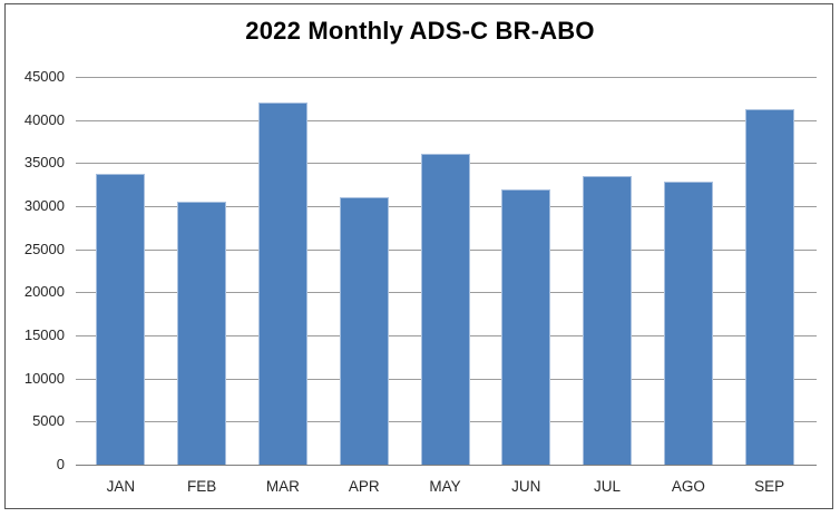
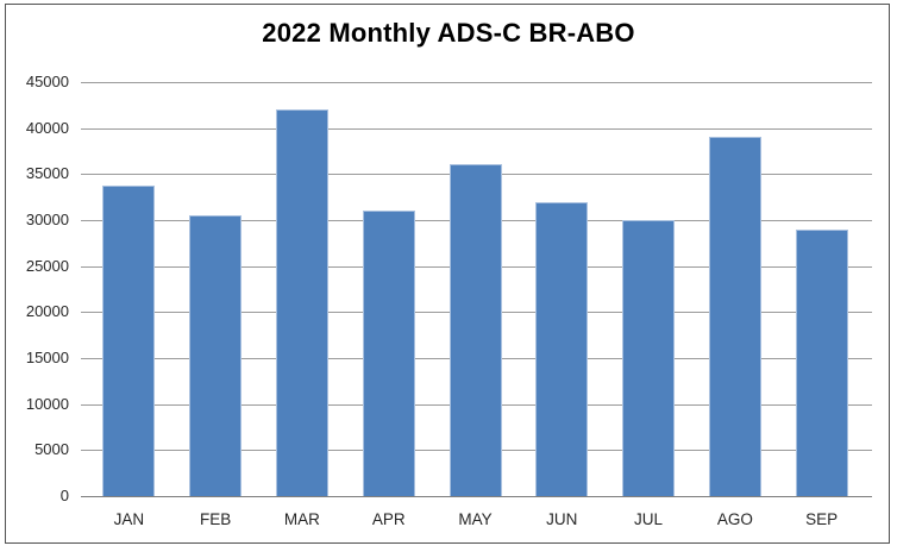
JUL: 34000 -> 30000
AGO: 33000 -> 39000
SEP: 41000 -> 29000
